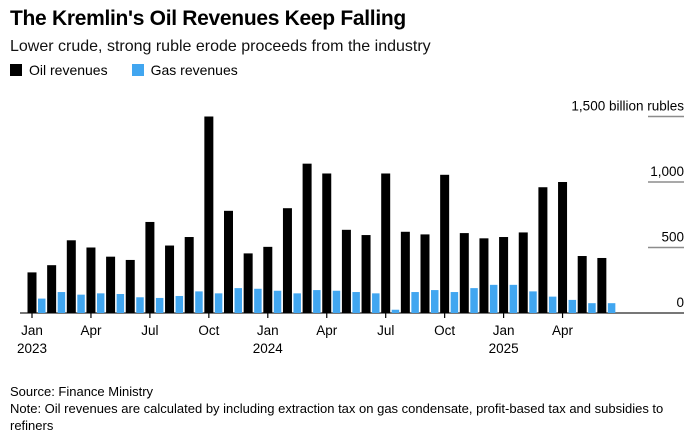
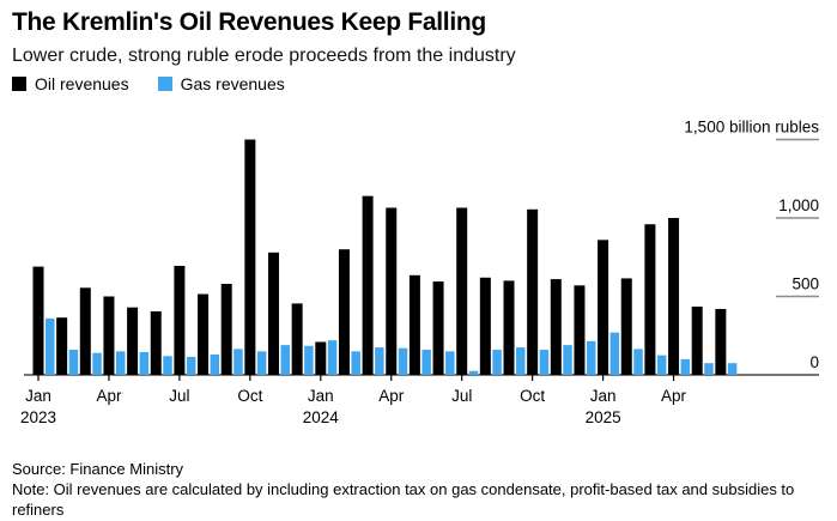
Oil revenues/Jan 2023: 310 -> 690
Gas revenues/Jan 2023: 110 -> 360
Oil revenues/Jan 2024: 500 -> 210
Gas revenues/Jan 2024: 170 -> 220
Oil revenues/Jan 2025: 580 -> 860
Gas revenues/Jan 2025: 220 -> 270
